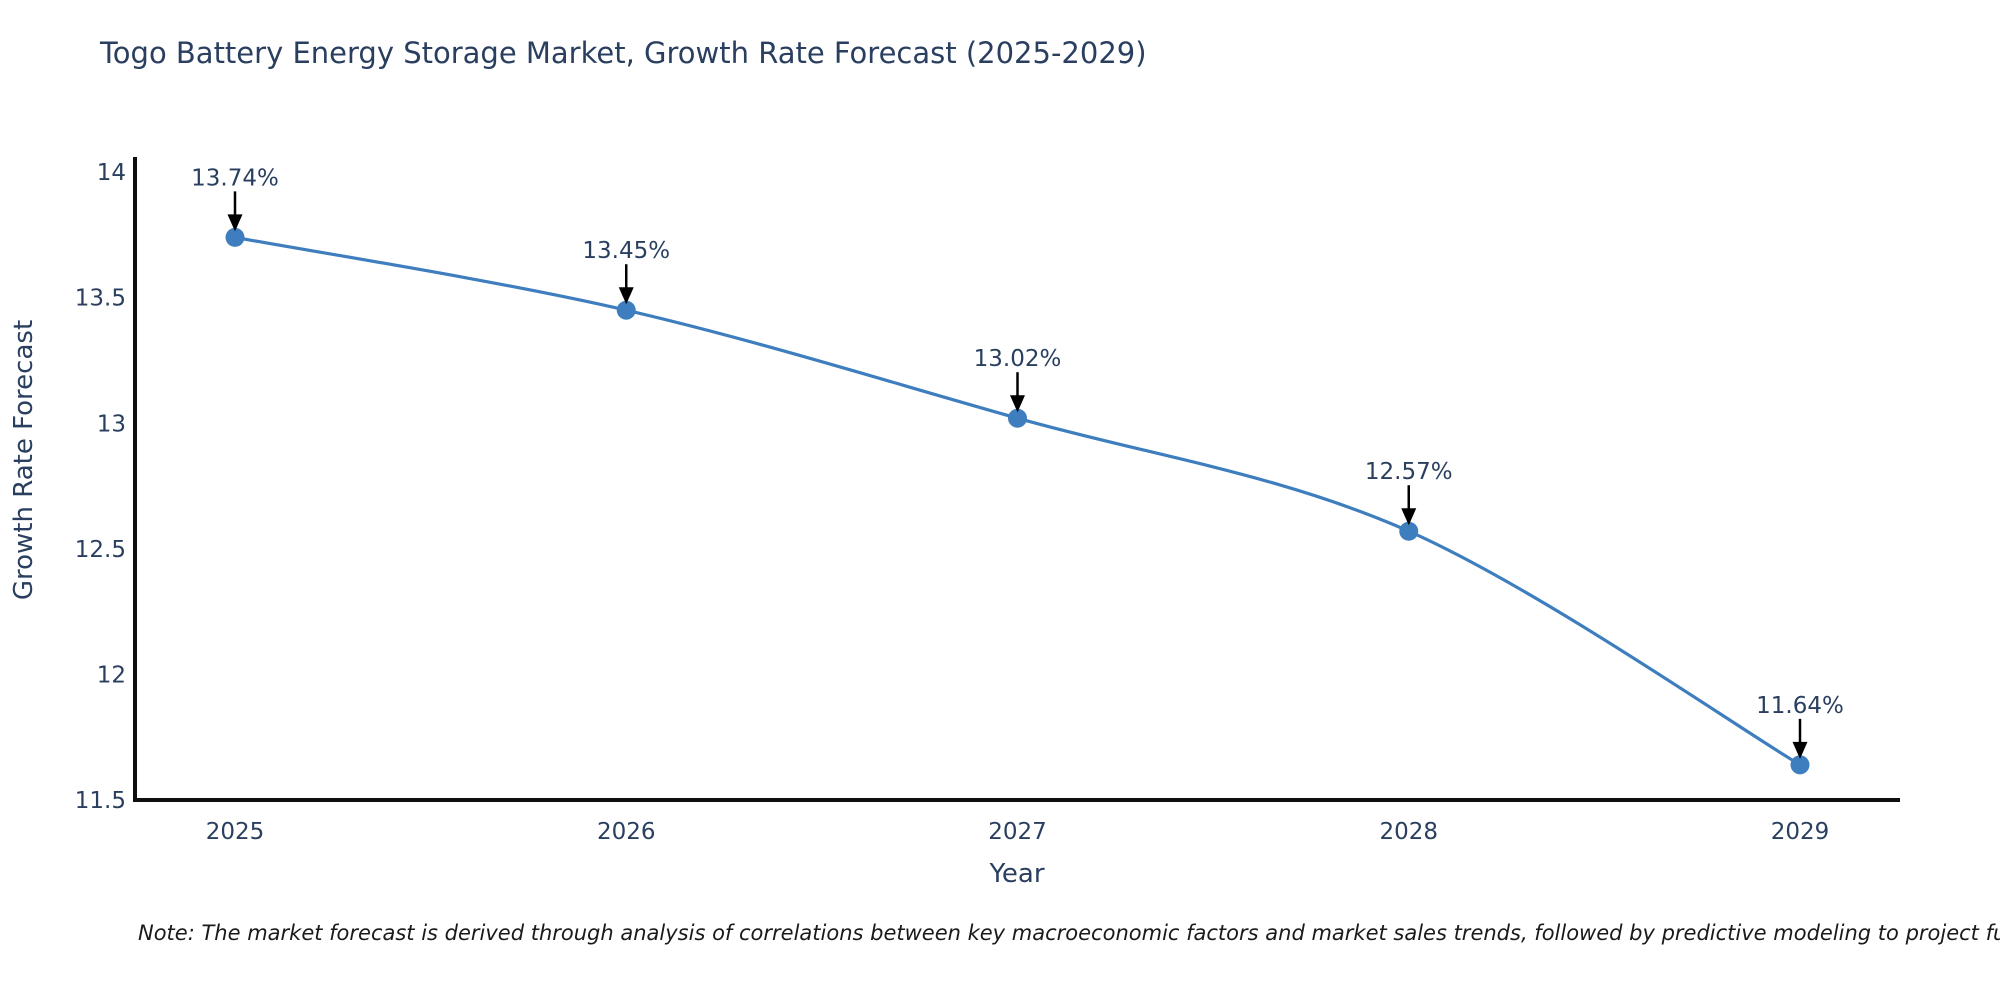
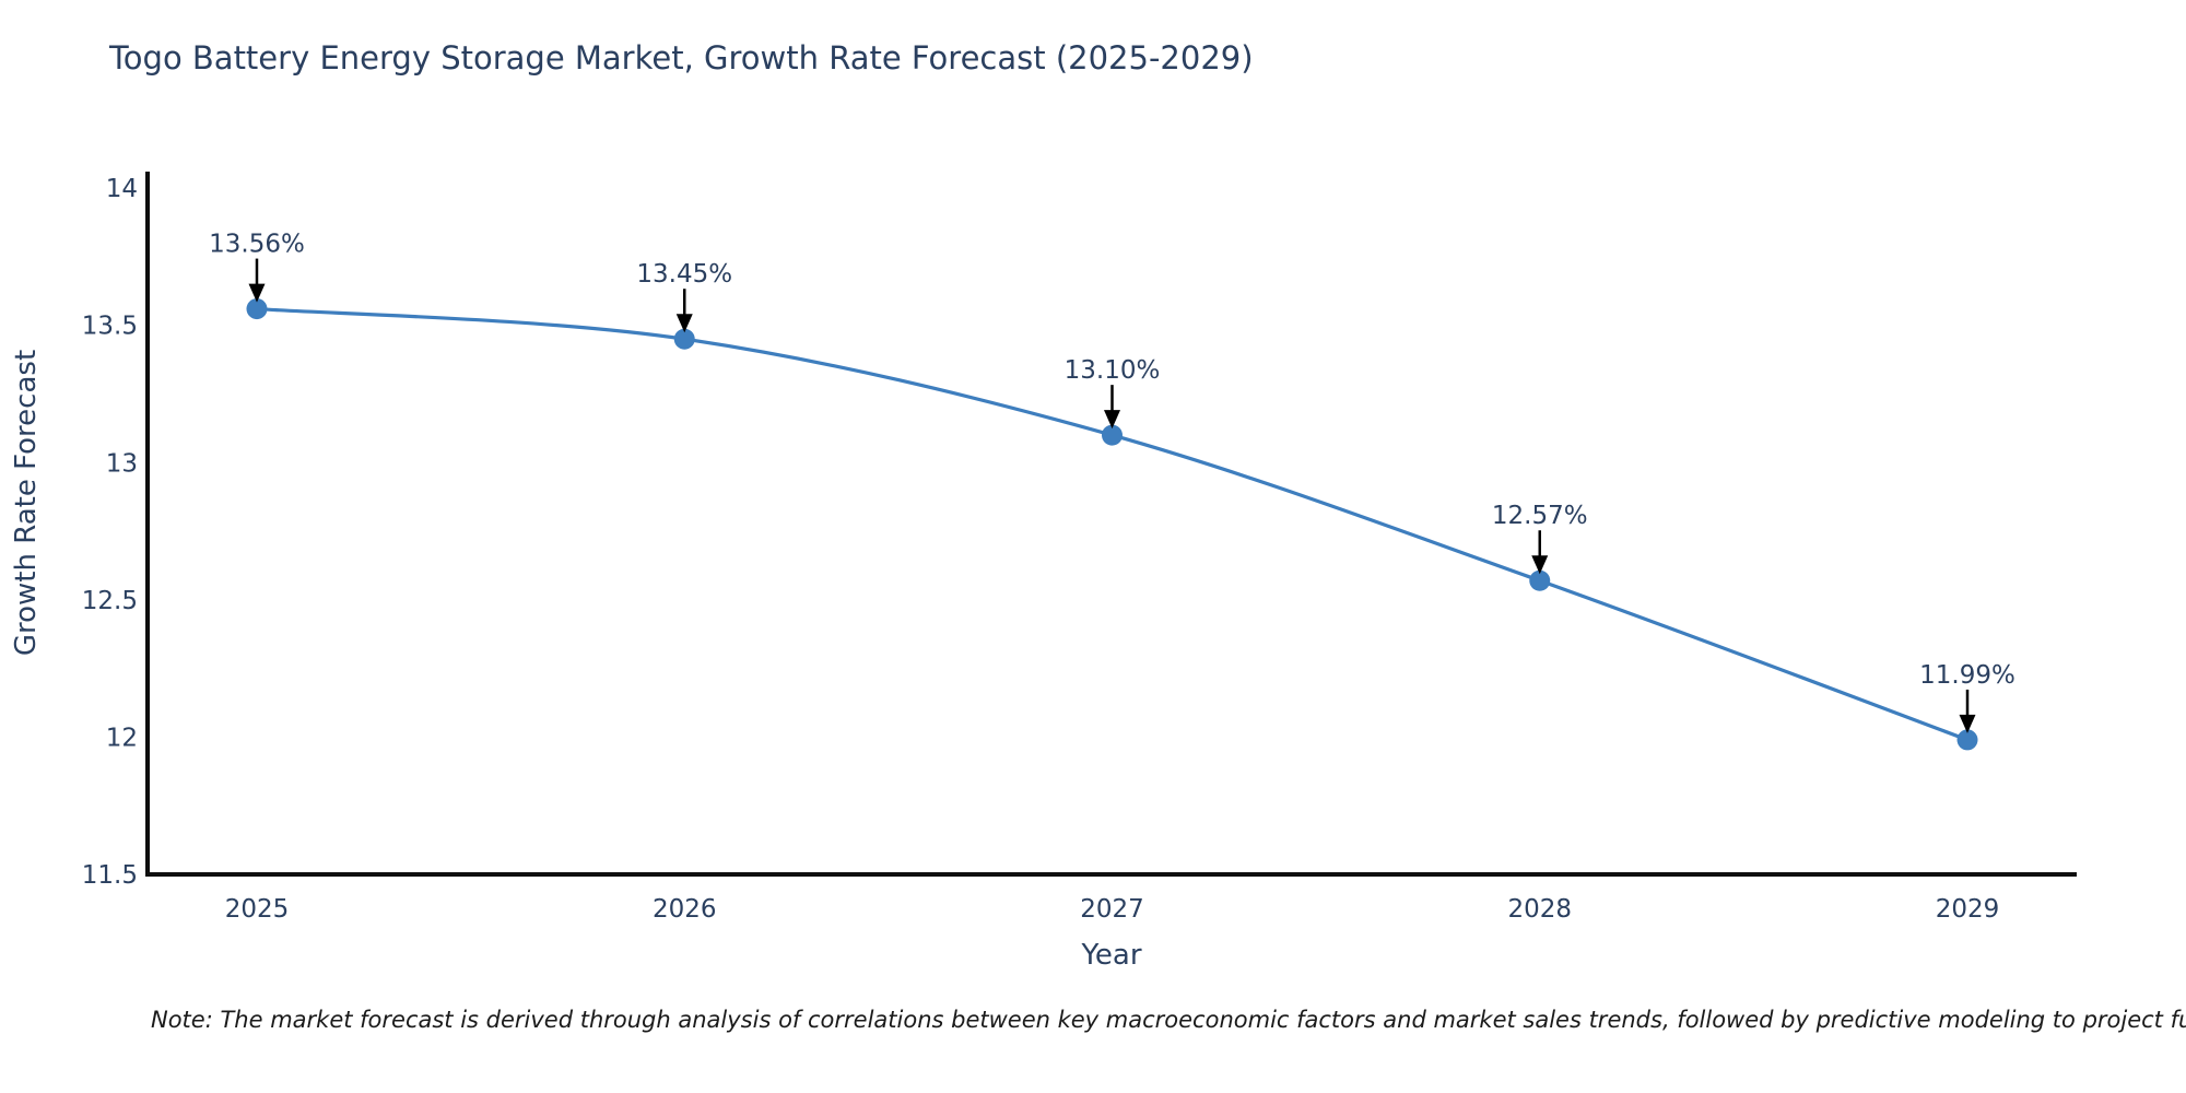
2025: 13.74% -> 13.56%
2027: 13.02% -> 13.10%
2029: 11.64% -> 11.99%
